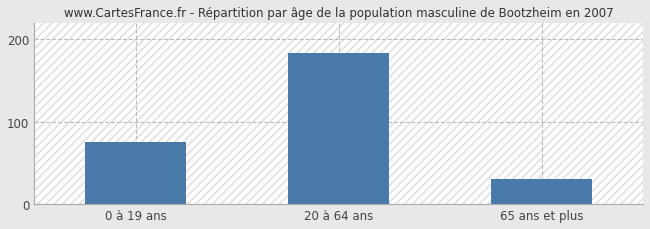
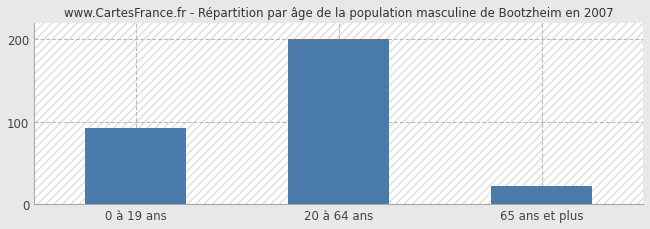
0 à 19 ans: 75 -> 92
20 à 64 ans: 183 -> 200
65 ans et plus: 30 -> 22
